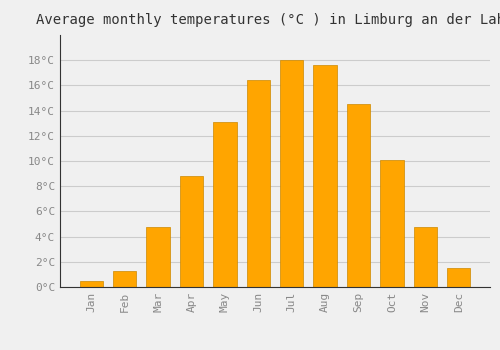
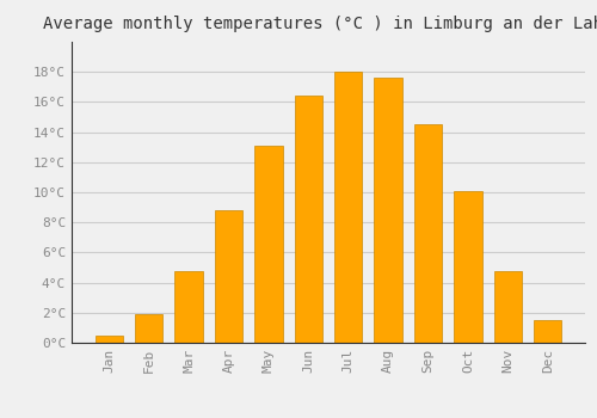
Feb: 1.3°C -> 1.9°C
